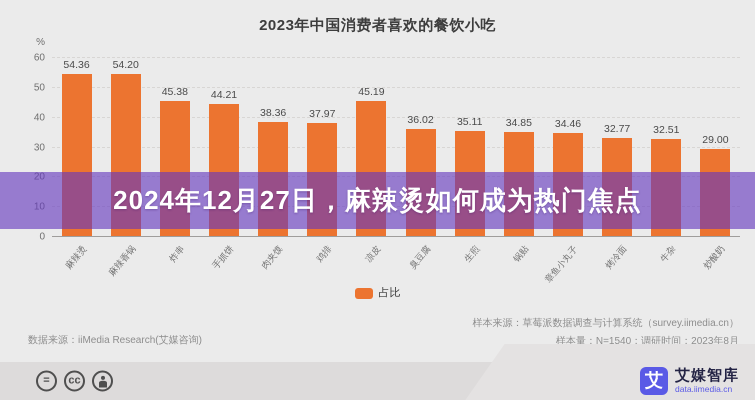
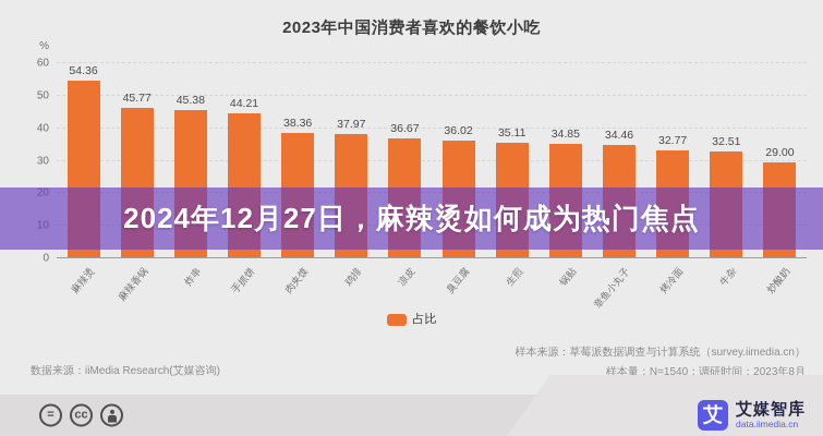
麻辣香锅: 54.20 -> 45.77
凉皮: 45.19 -> 36.67
